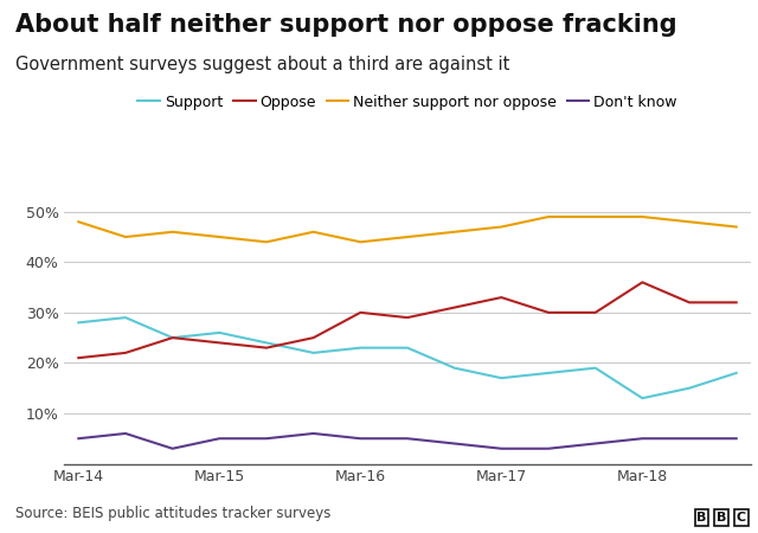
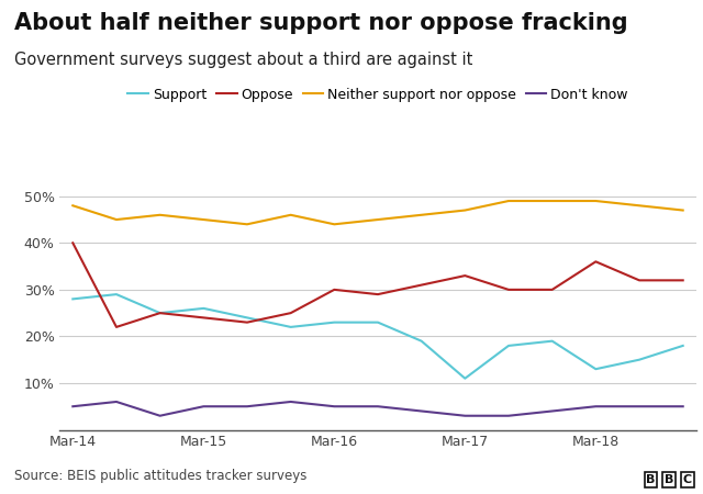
Oppose/Mar-14: 21% -> 40%
Support/Mar-17: 17% -> 11%
